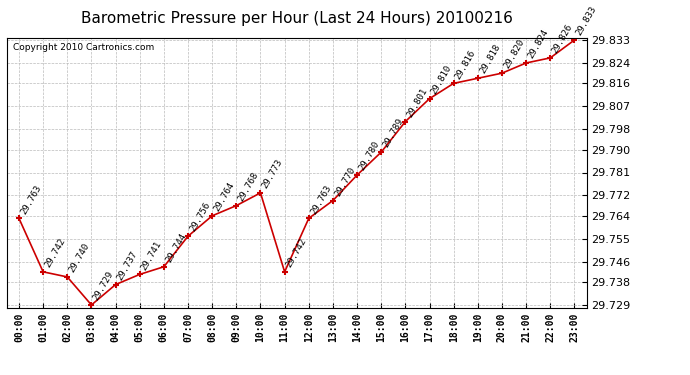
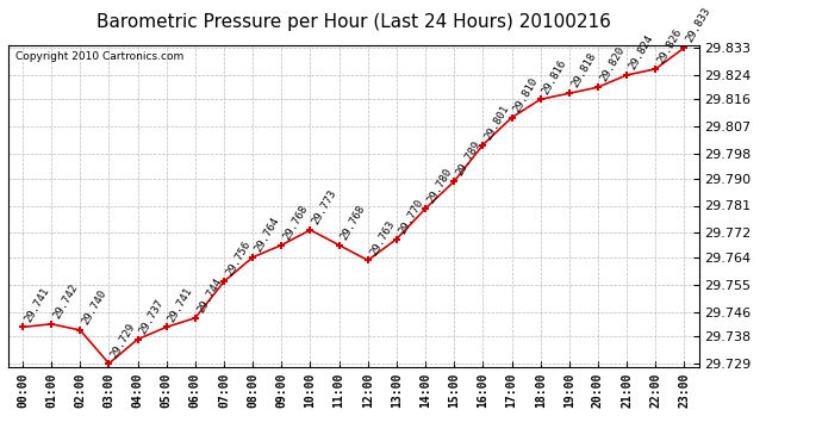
00:00: 29.763 -> 29.741
11:00: 29.742 -> 29.768
